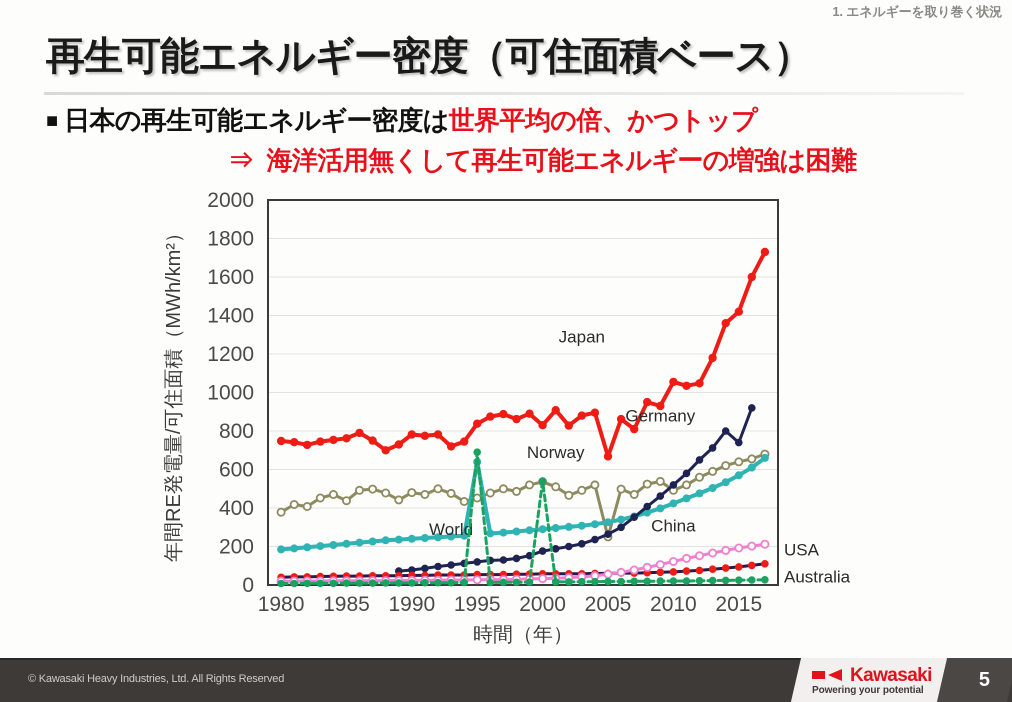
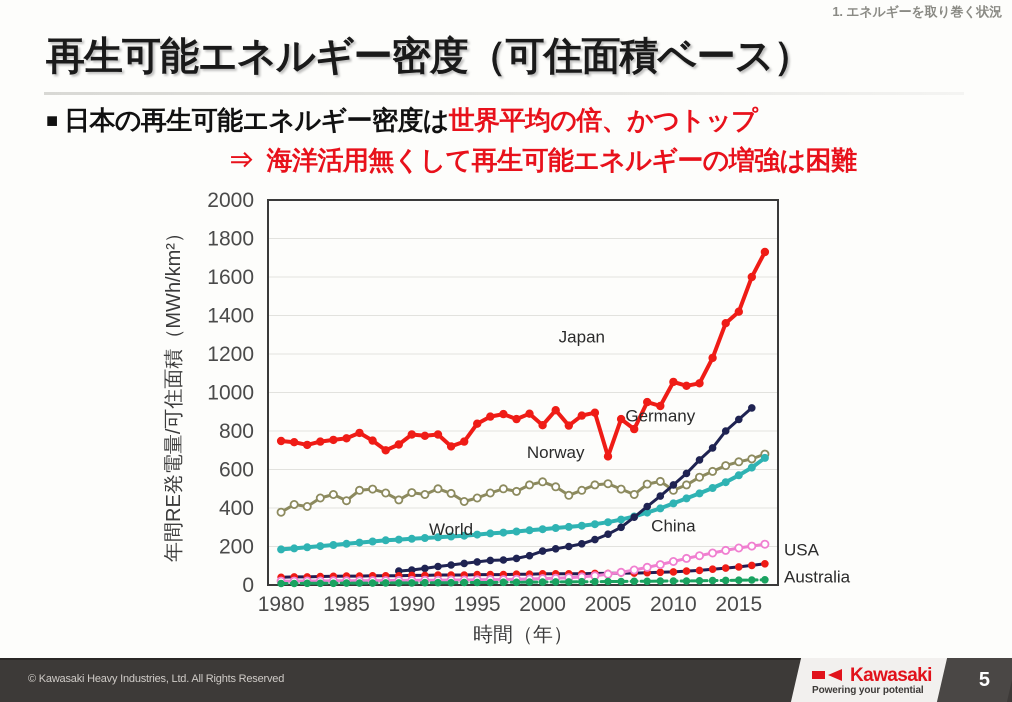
World/1995: 640 -> 260
Australia/1995: 690 -> 10
Australia/2000: 540 -> 20
Norway/2005: 250 -> 530
Germany/2015: 740 -> 860
